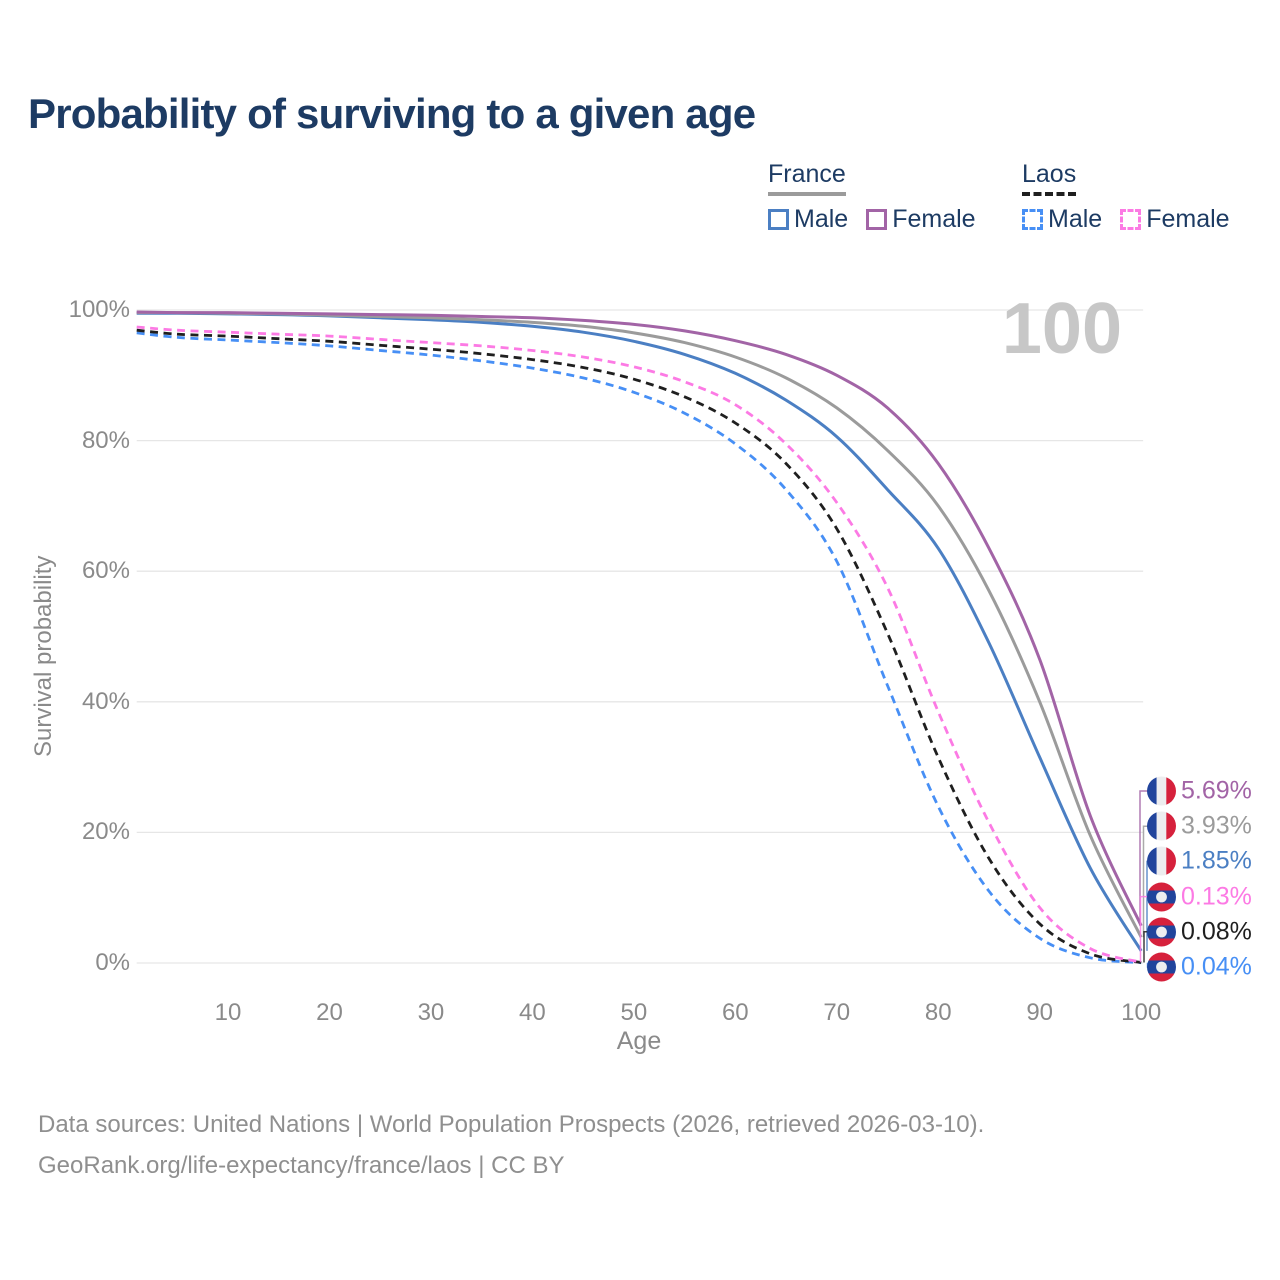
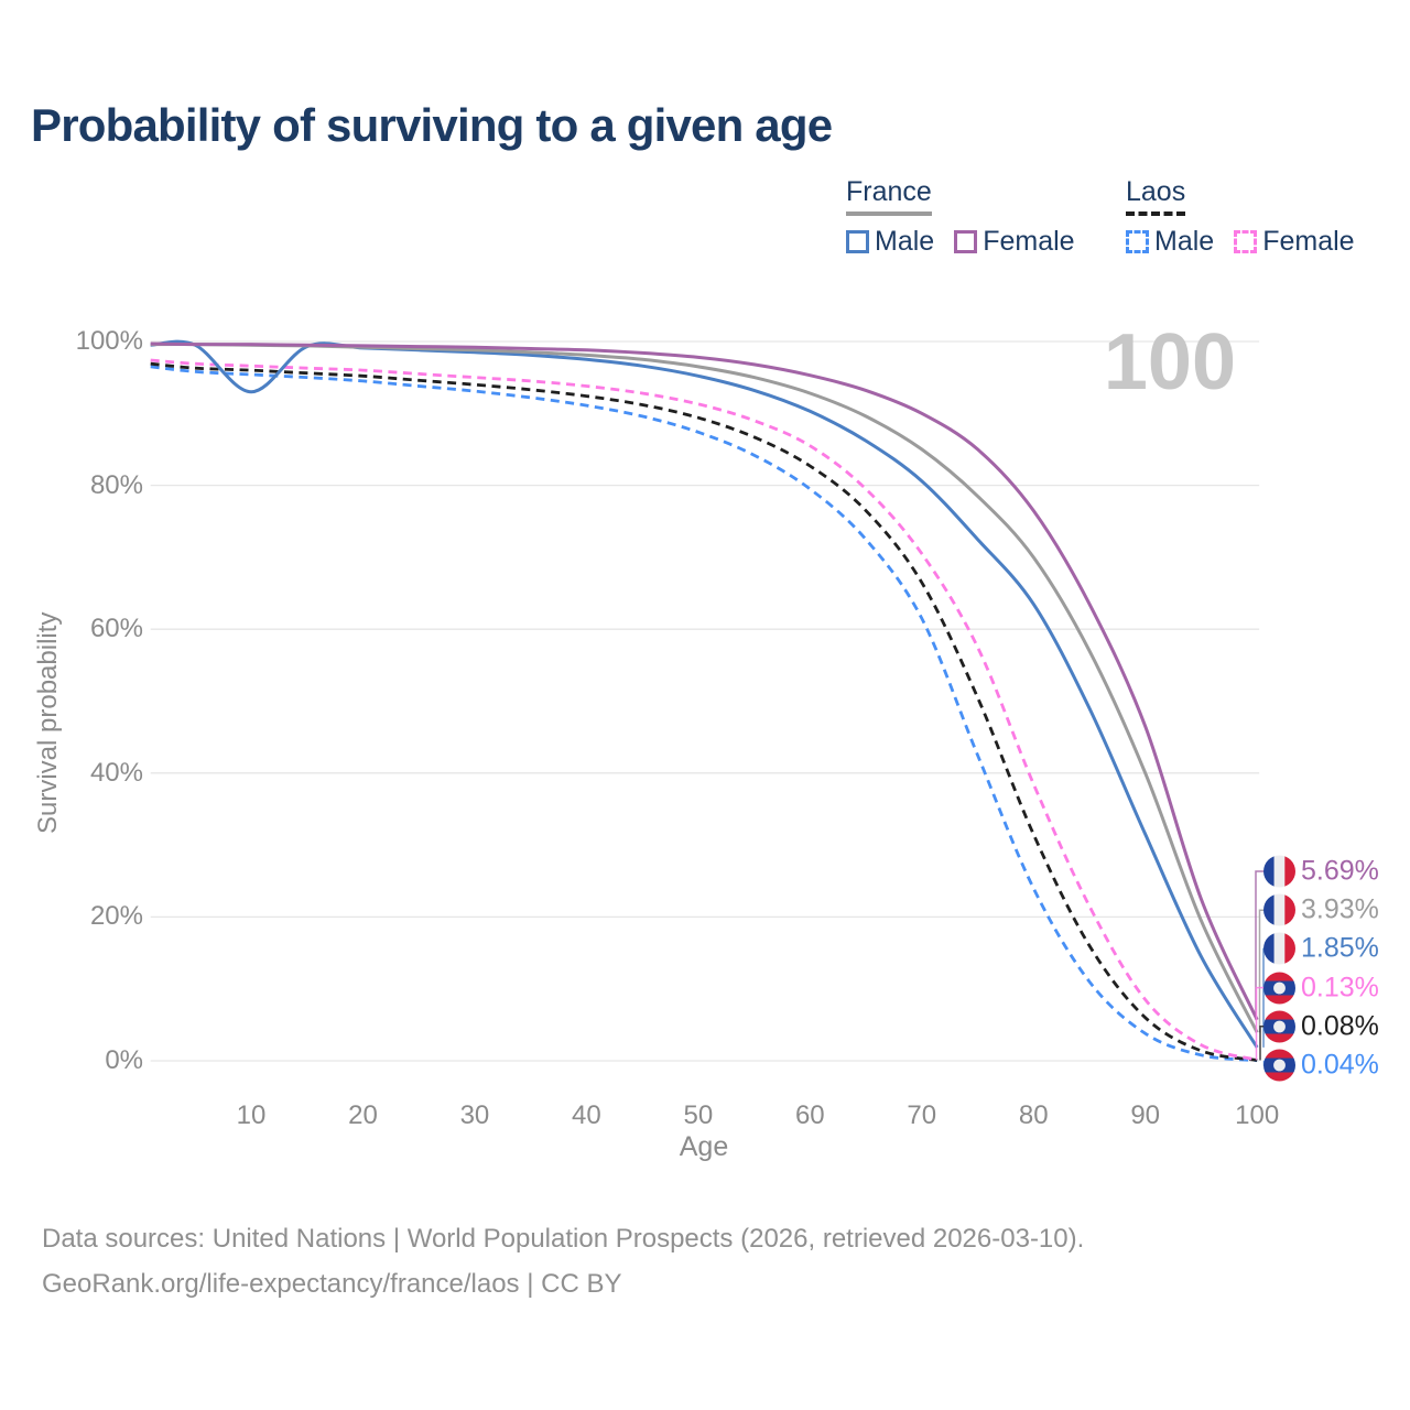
France Male/10: 99% -> 93%
